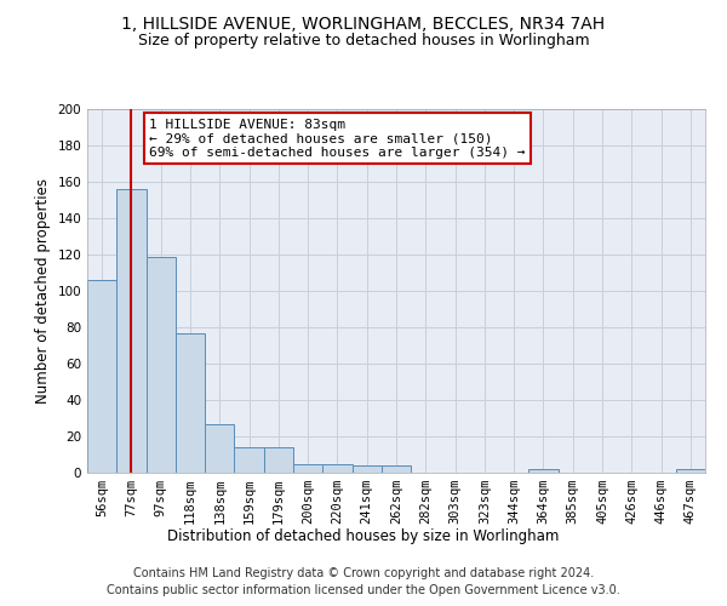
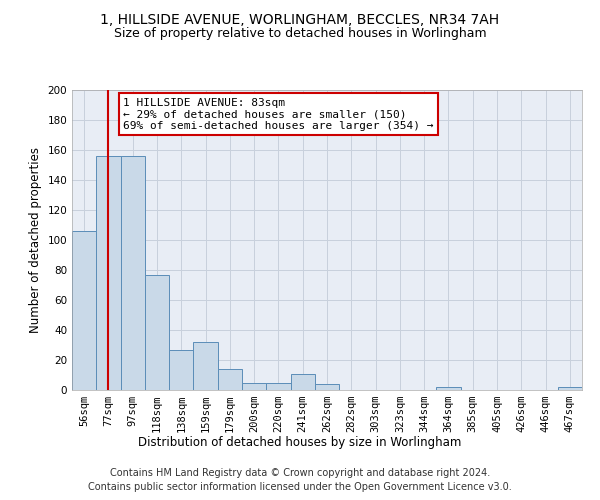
97sqm: 119 -> 156
159sqm: 14 -> 32
241sqm: 4 -> 11
